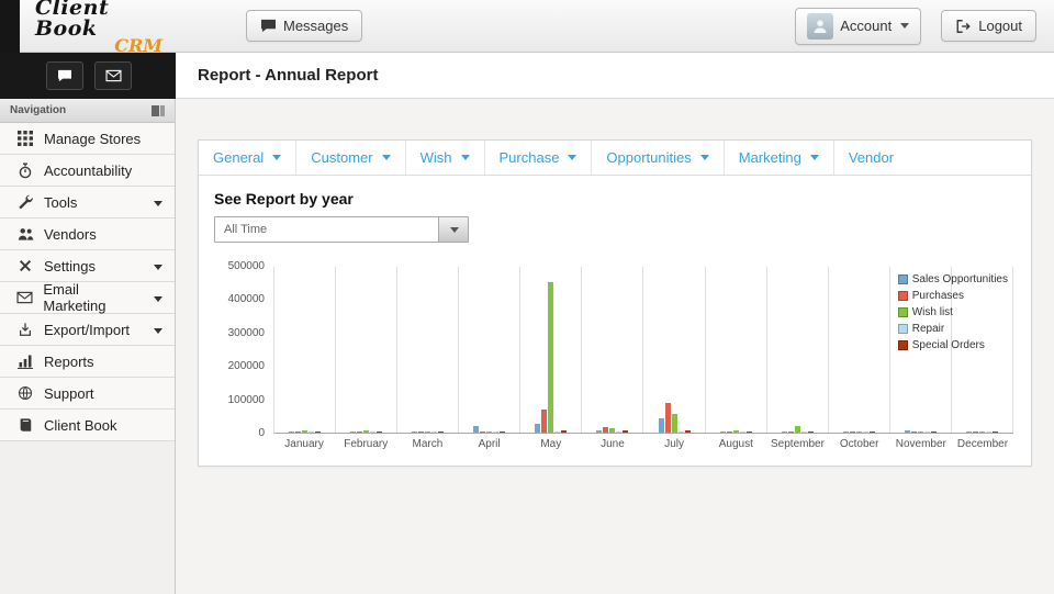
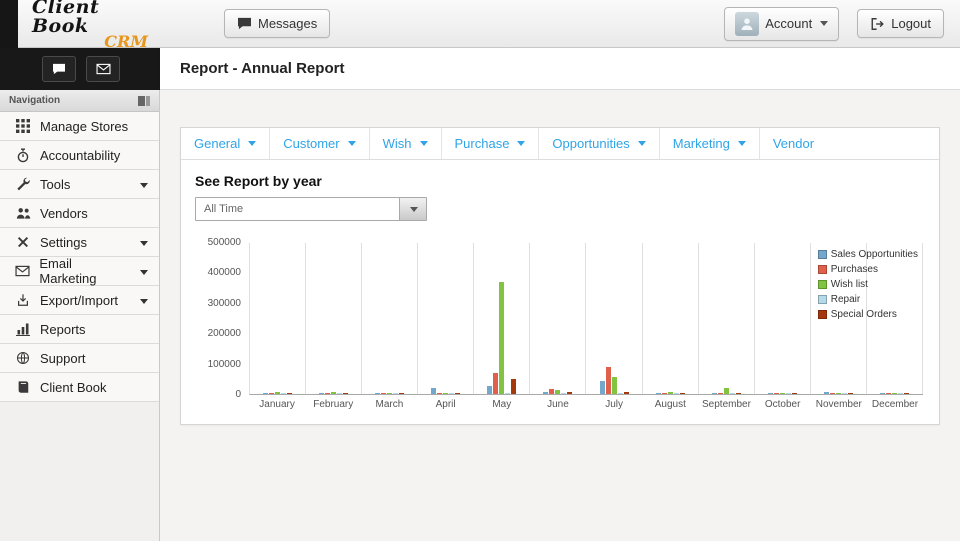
Wish list/May: 450000 -> 370000
Special Orders/May: 10000 -> 50000
